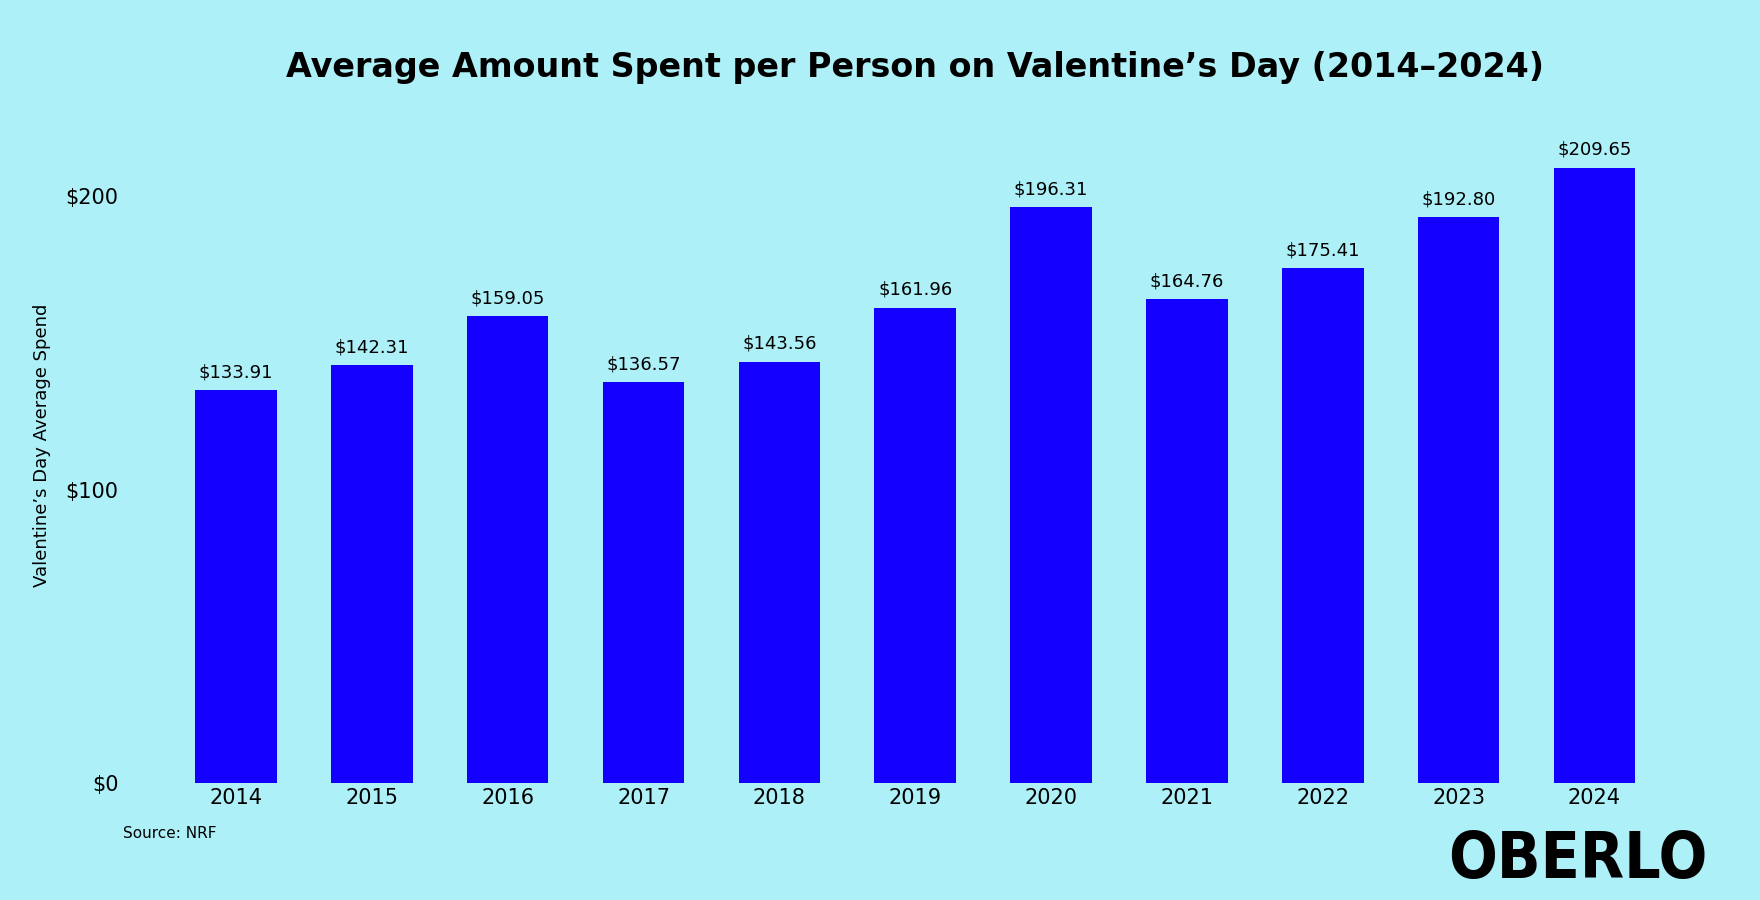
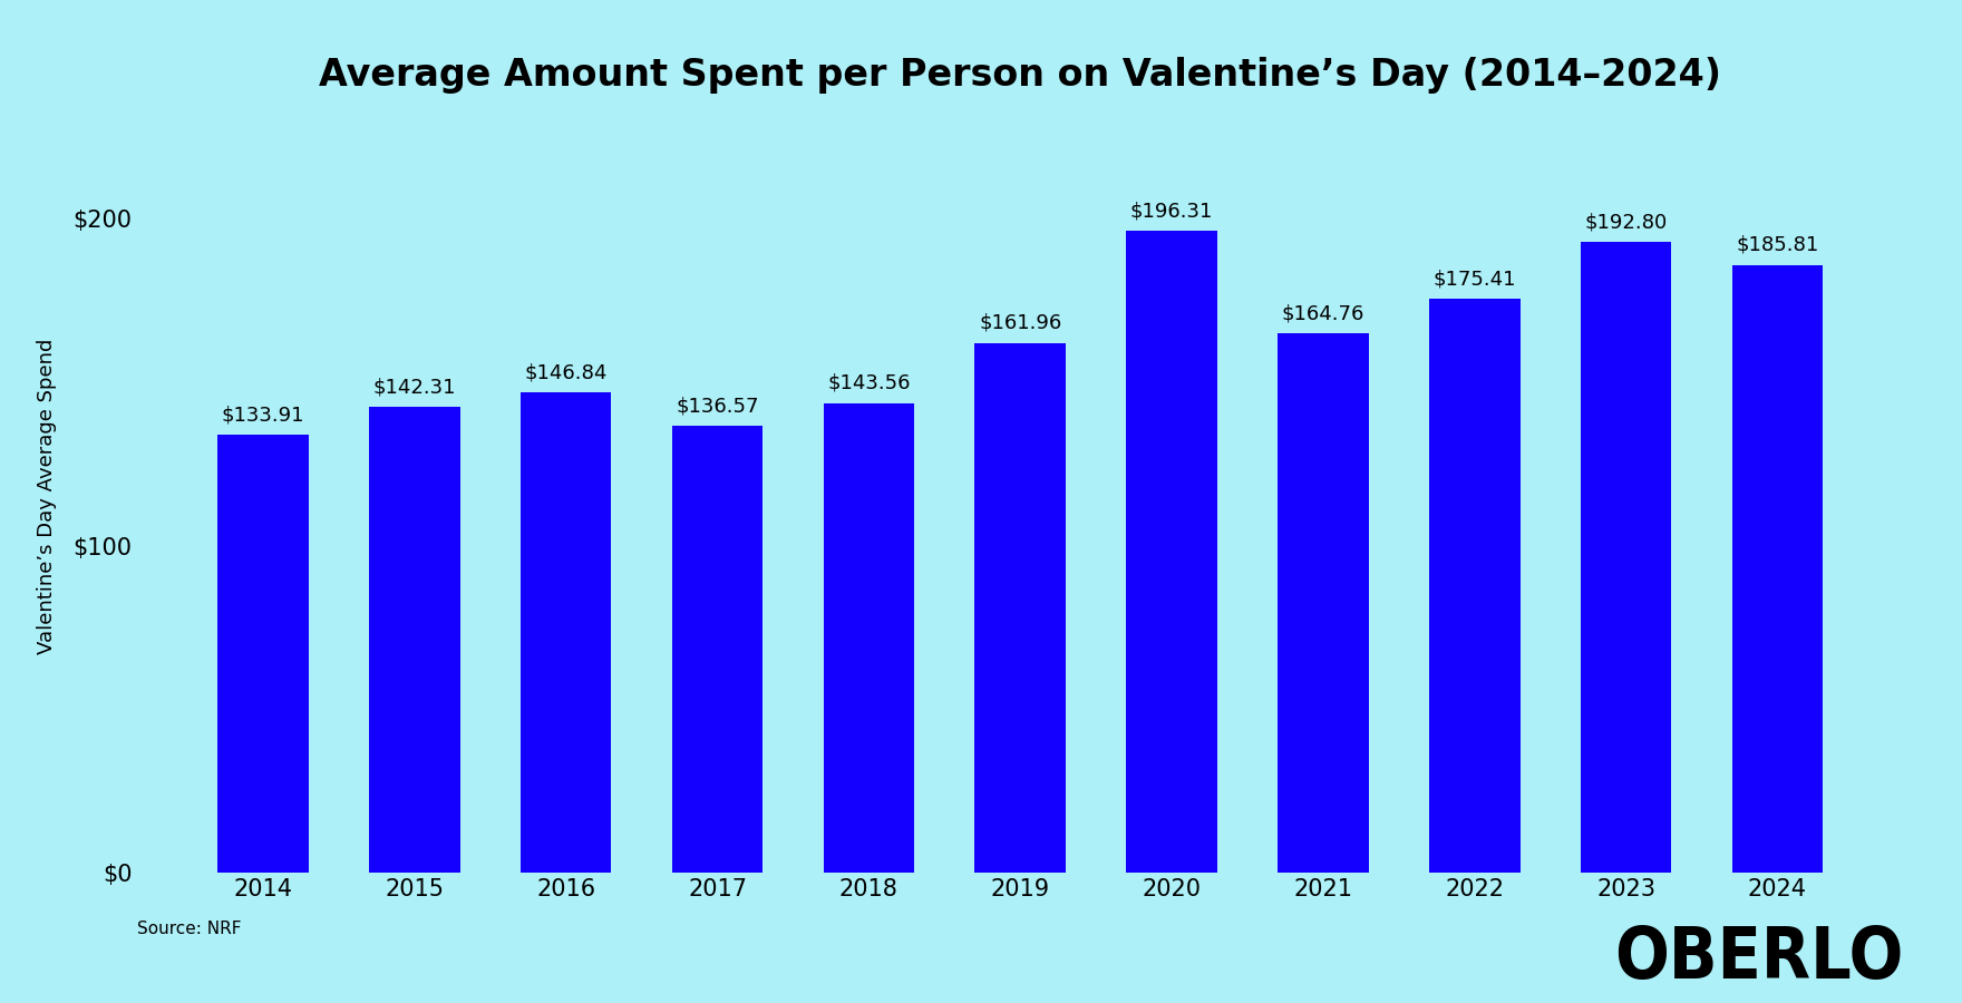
2016: $159.05 -> $146.84
2024: $209.65 -> $185.81
